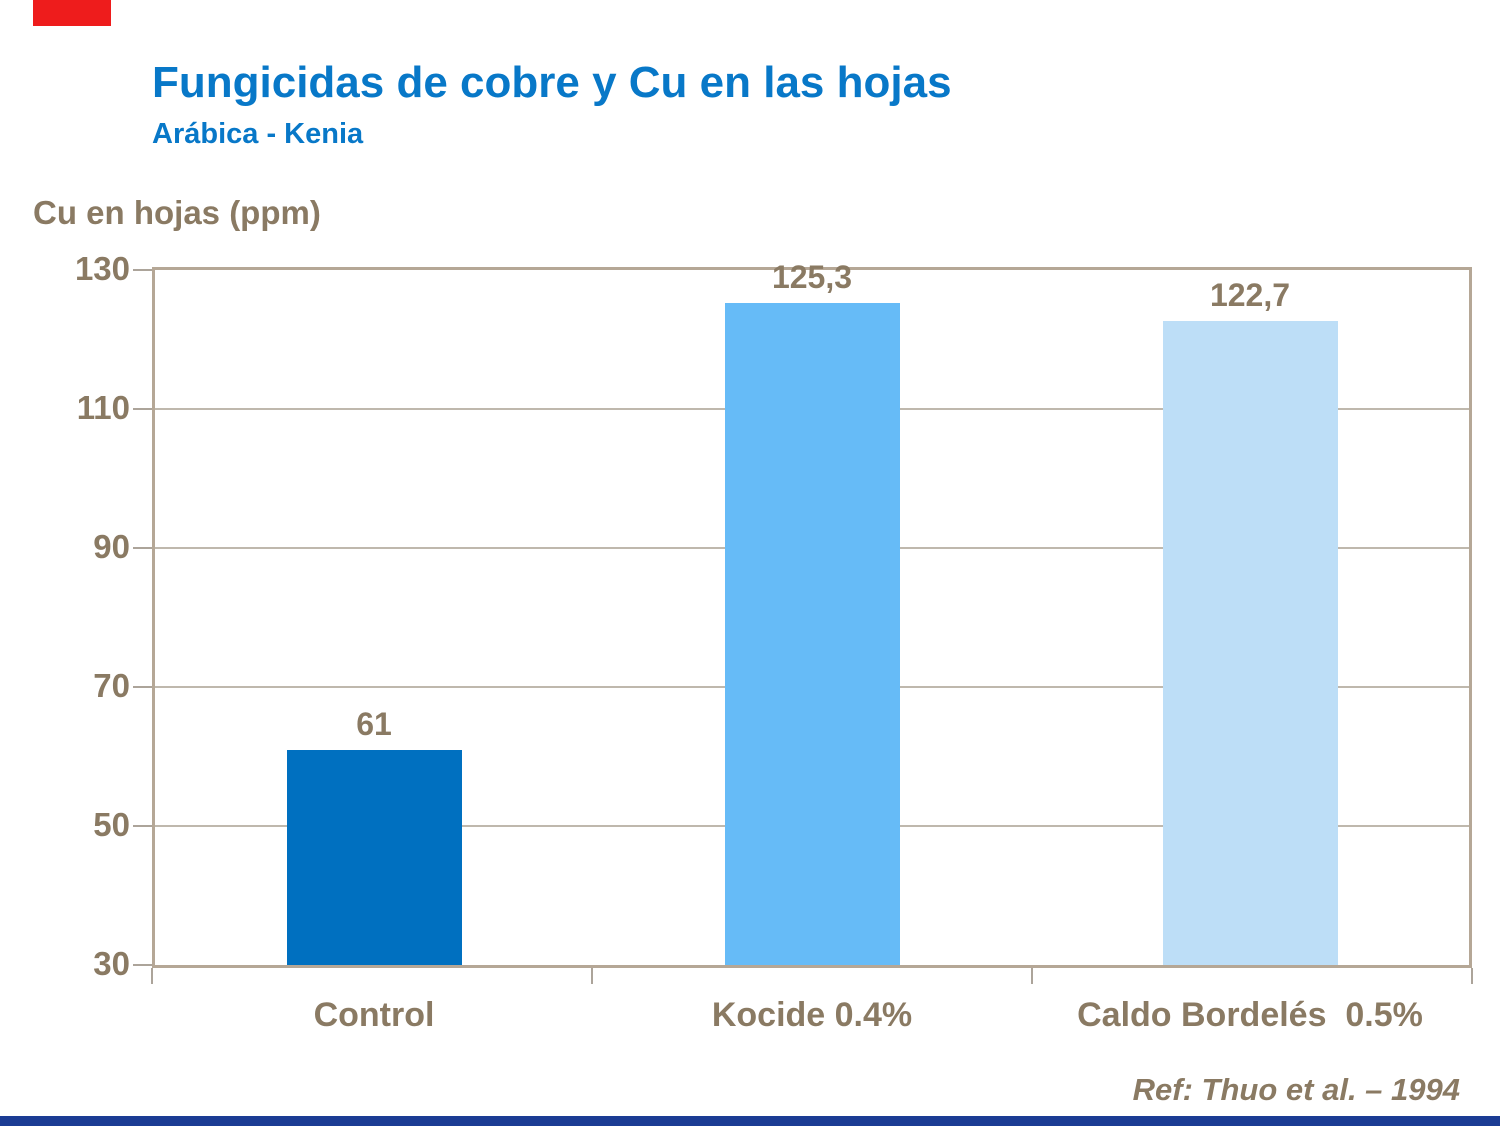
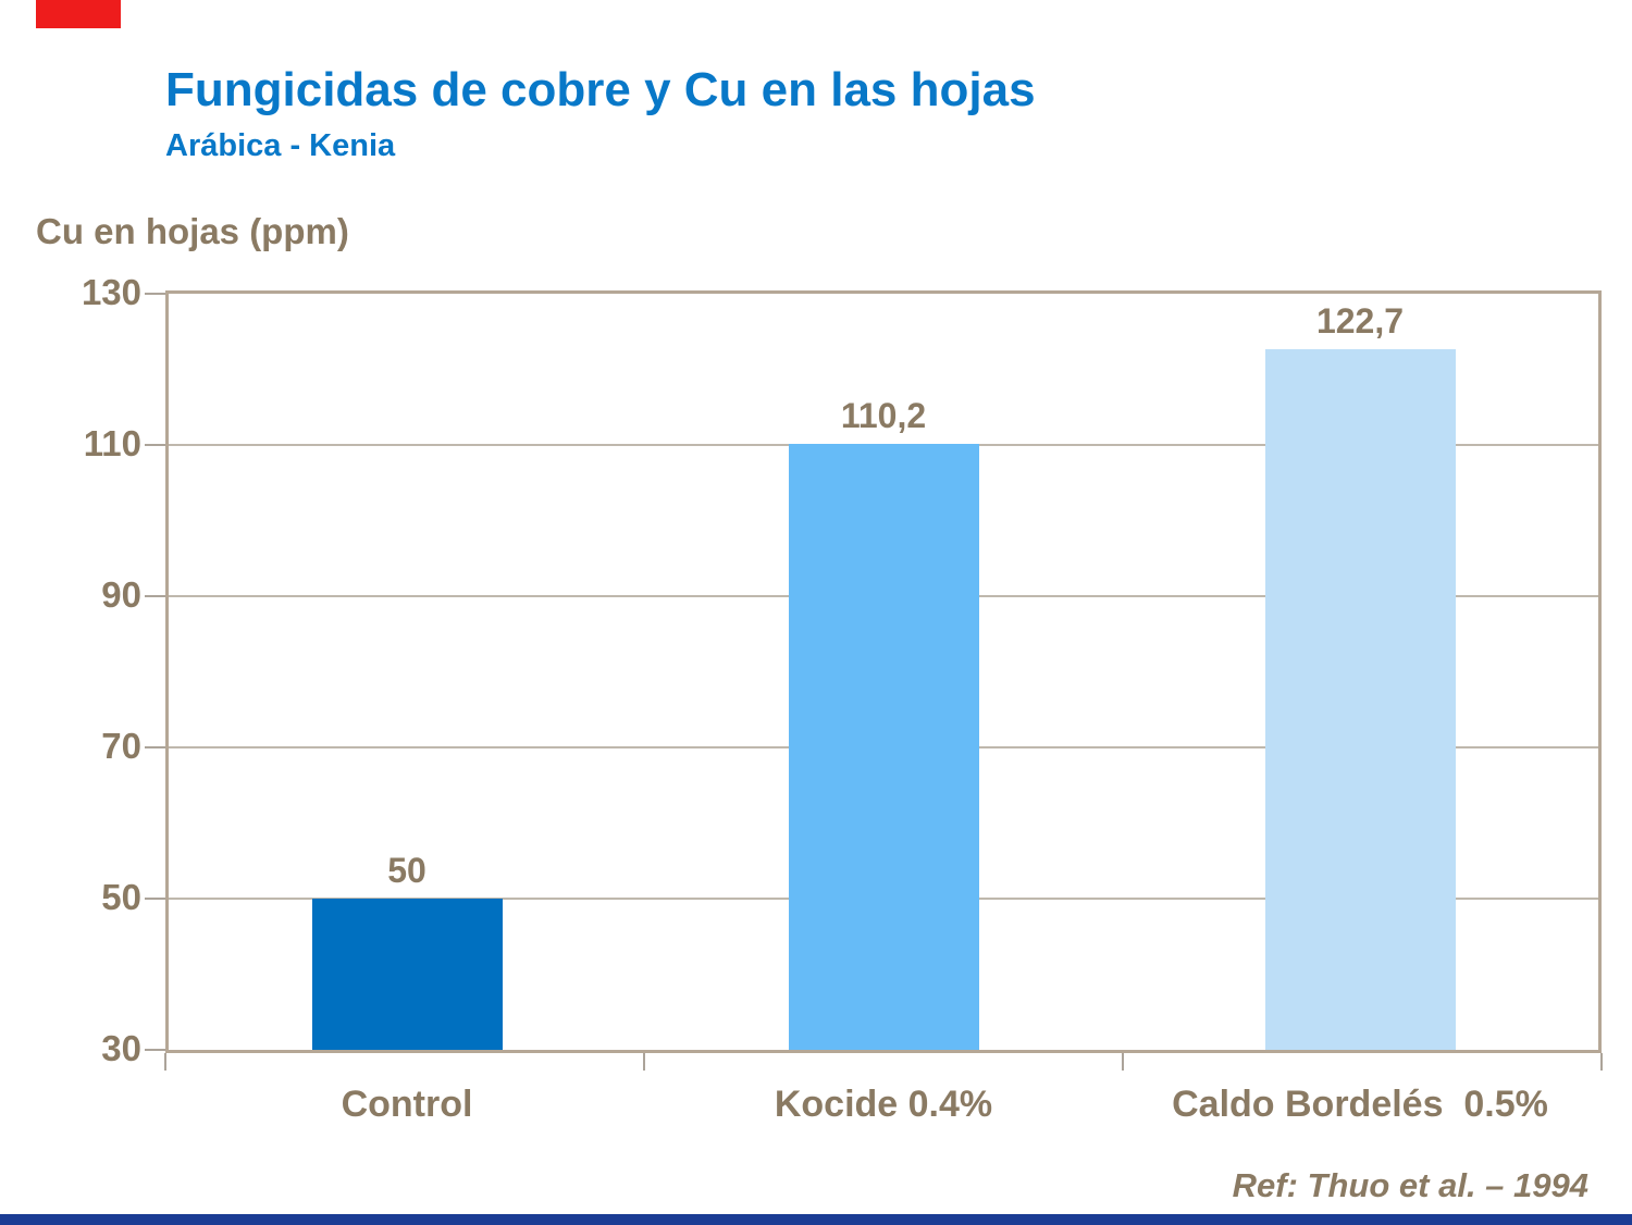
Control: 61 -> 50
Kocide 0.4%: 125,3 -> 110,2
